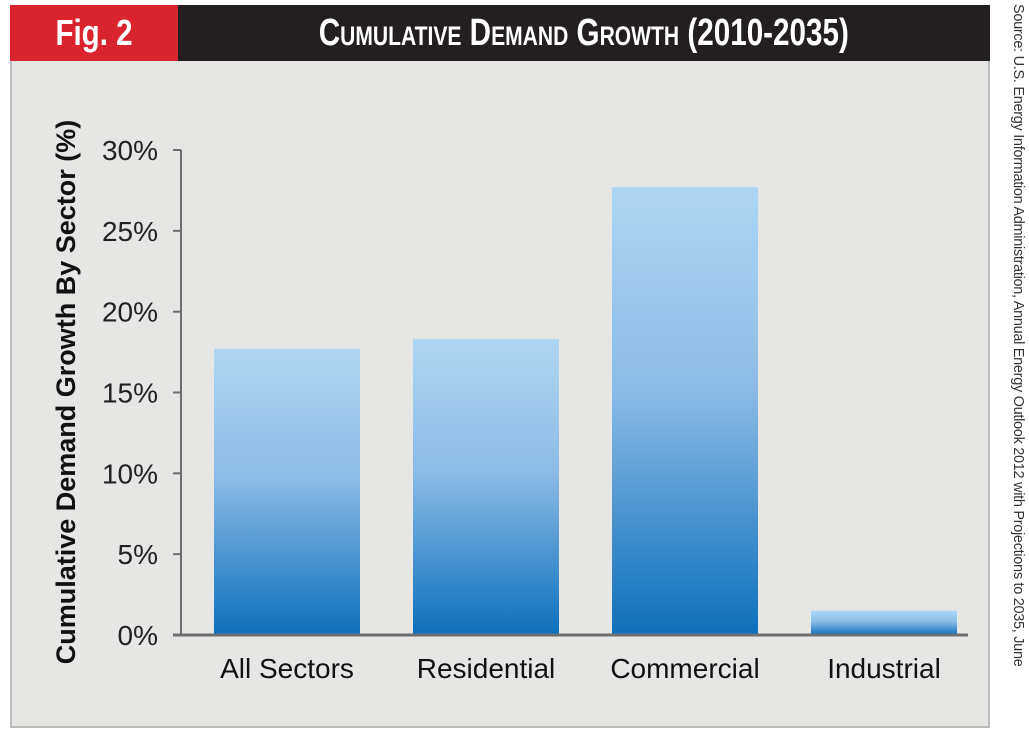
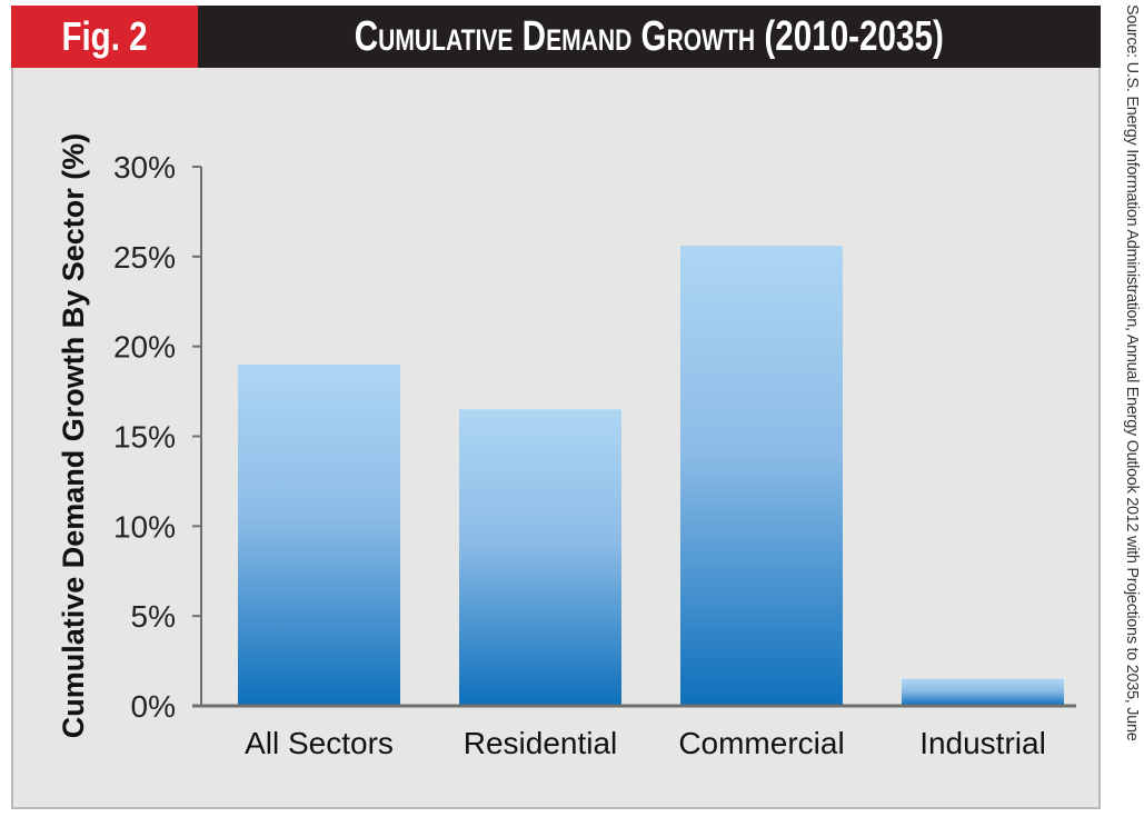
All Sectors: 17.7% -> 19.0%
Residential: 18.3% -> 16.5%
Commercial: 27.7% -> 25.6%
